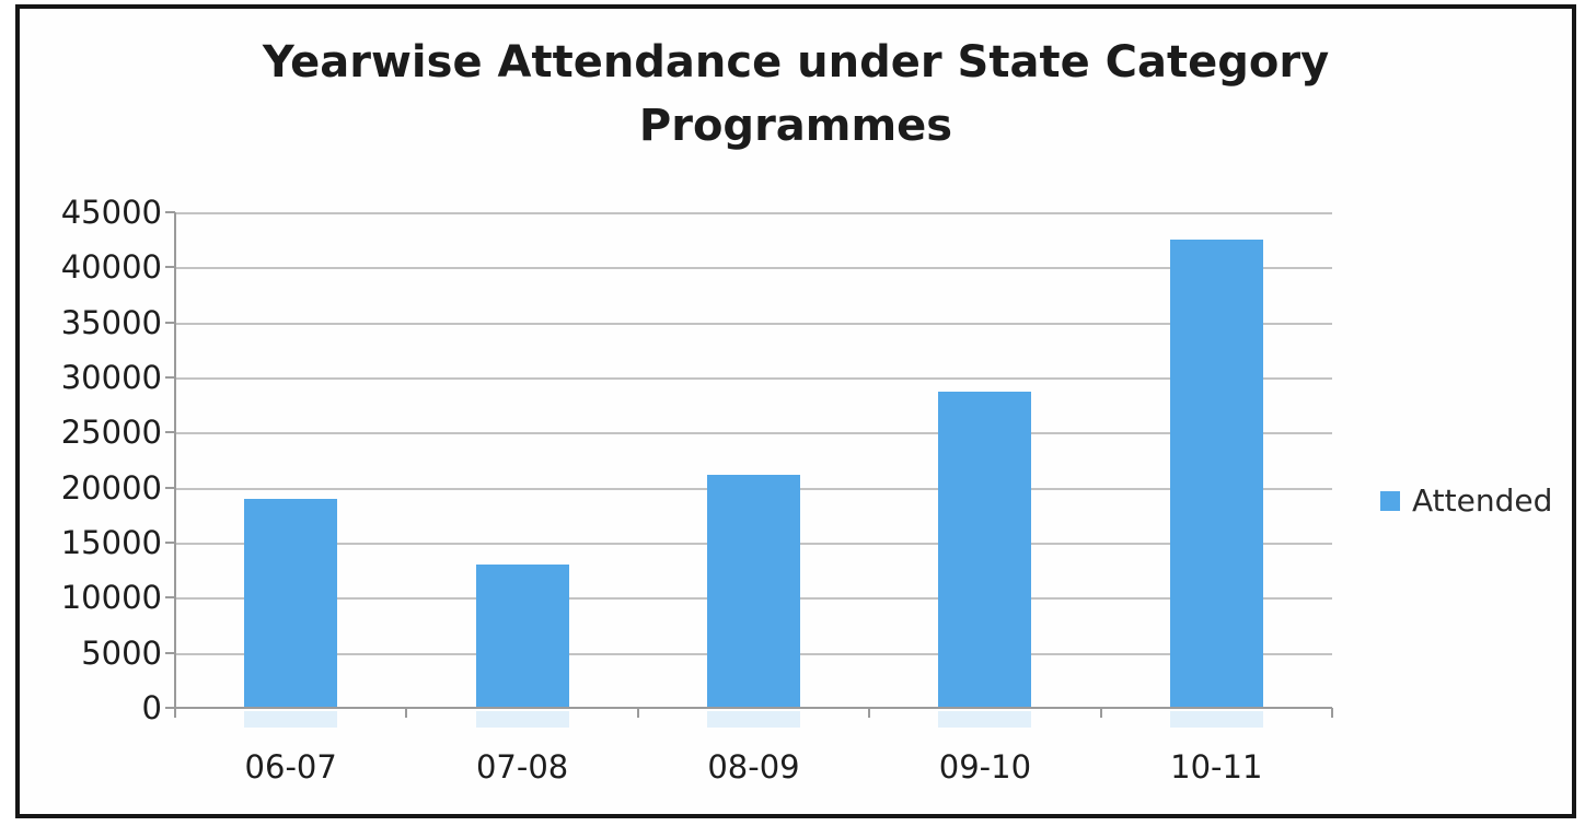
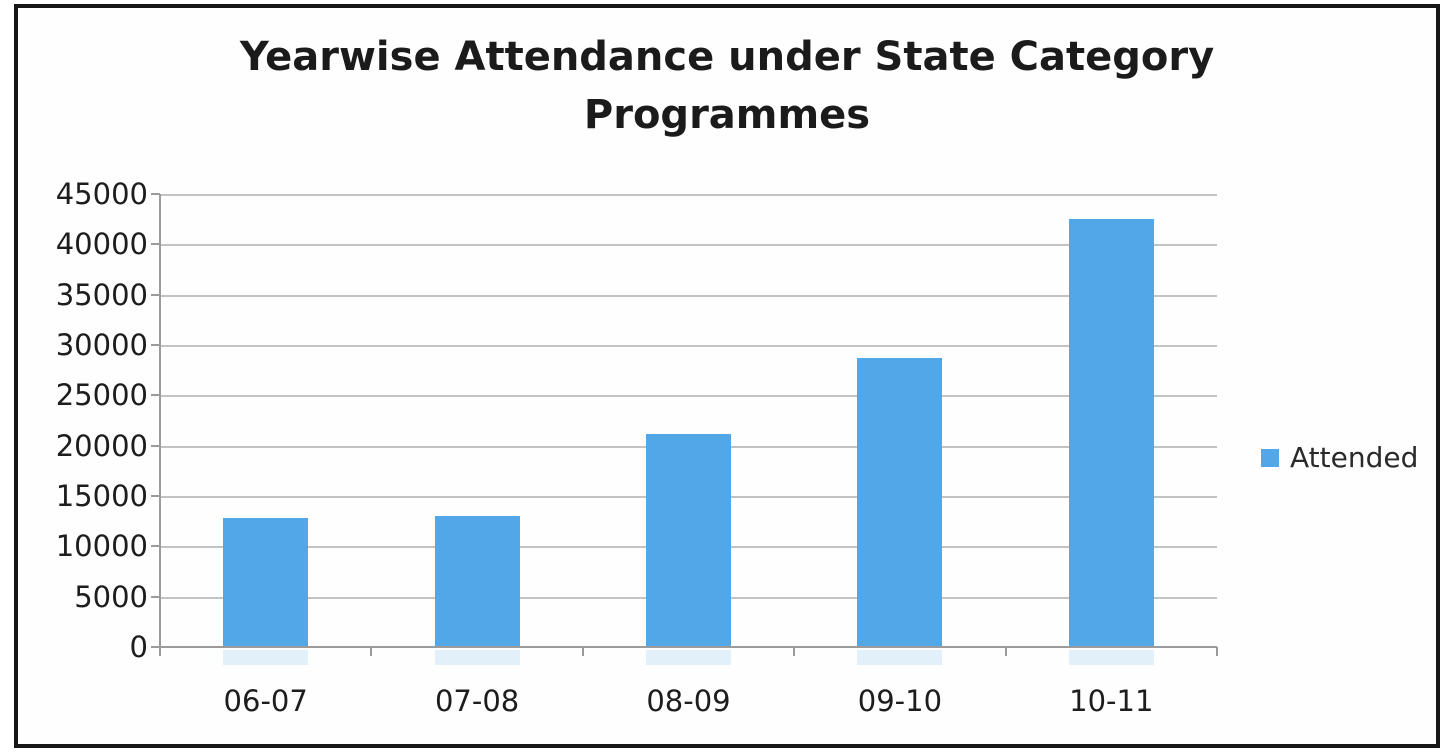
06-07: 19000 -> 12800
